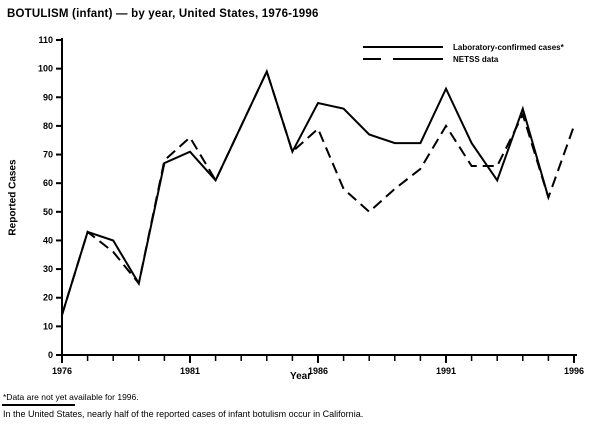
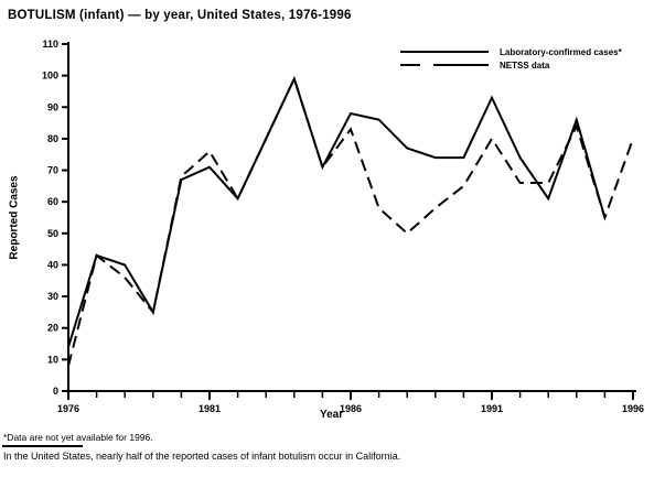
NETSS data/1976: 14 -> 8
NETSS data/1986: 79 -> 83
